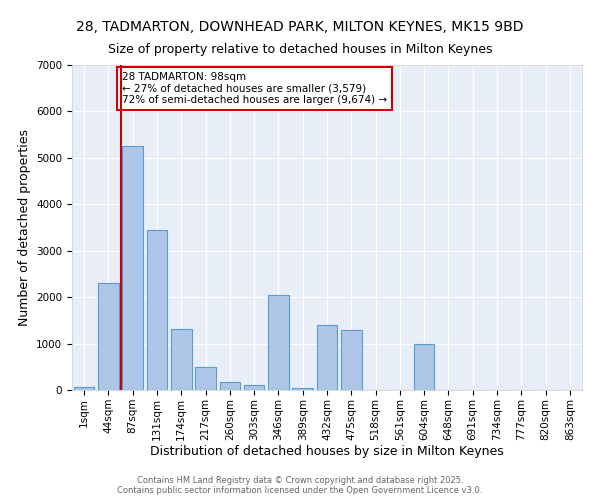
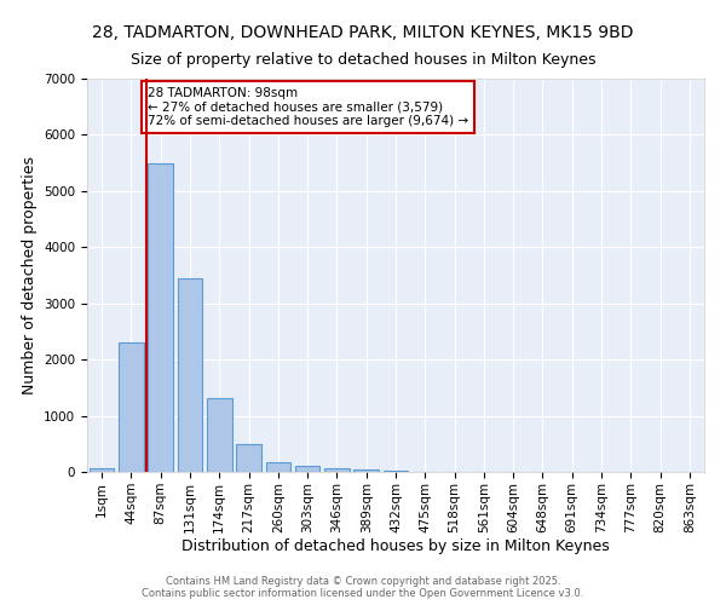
87sqm: 5250 -> 5500
346sqm: 2050 -> 80
432sqm: 1400 -> 20
475sqm: 1300 -> 0
604sqm: 1000 -> 0
